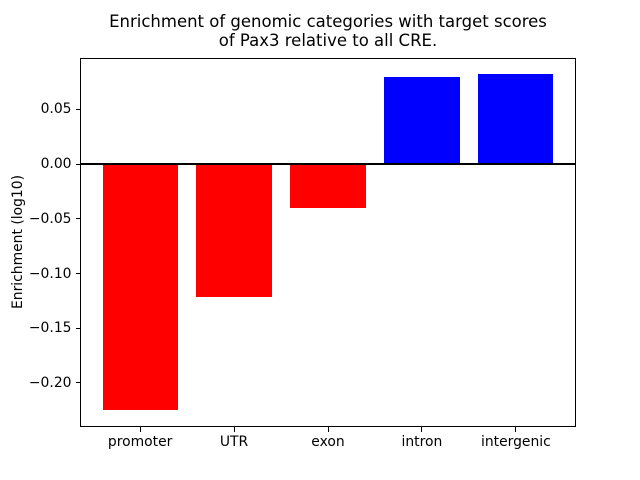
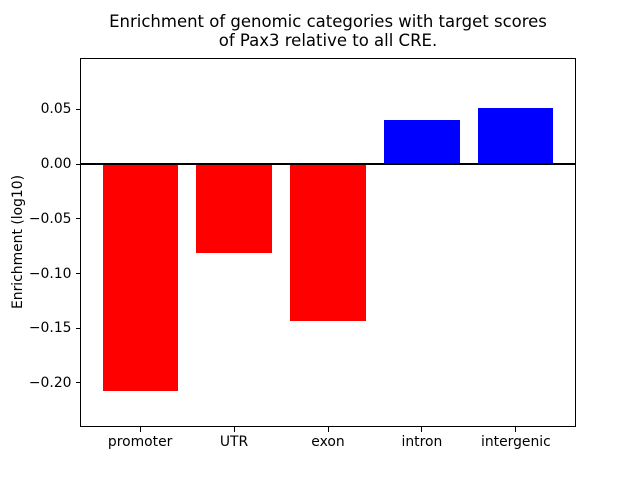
promoter: -0.225 -> -0.207
UTR: -0.121 -> -0.081
exon: -0.040 -> -0.143
intron: 0.080 -> 0.040
intergenic: 0.082 -> 0.051
